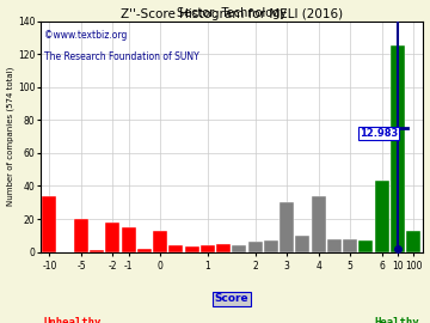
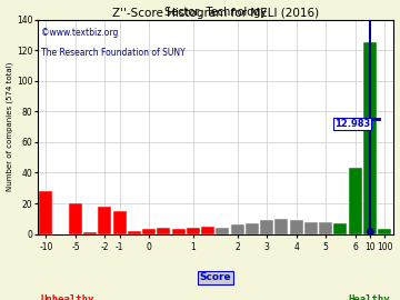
-10: 34 -> 28
0: 13 -> 3
3: 30 -> 9
4: 34 -> 9
100: 13 -> 3
